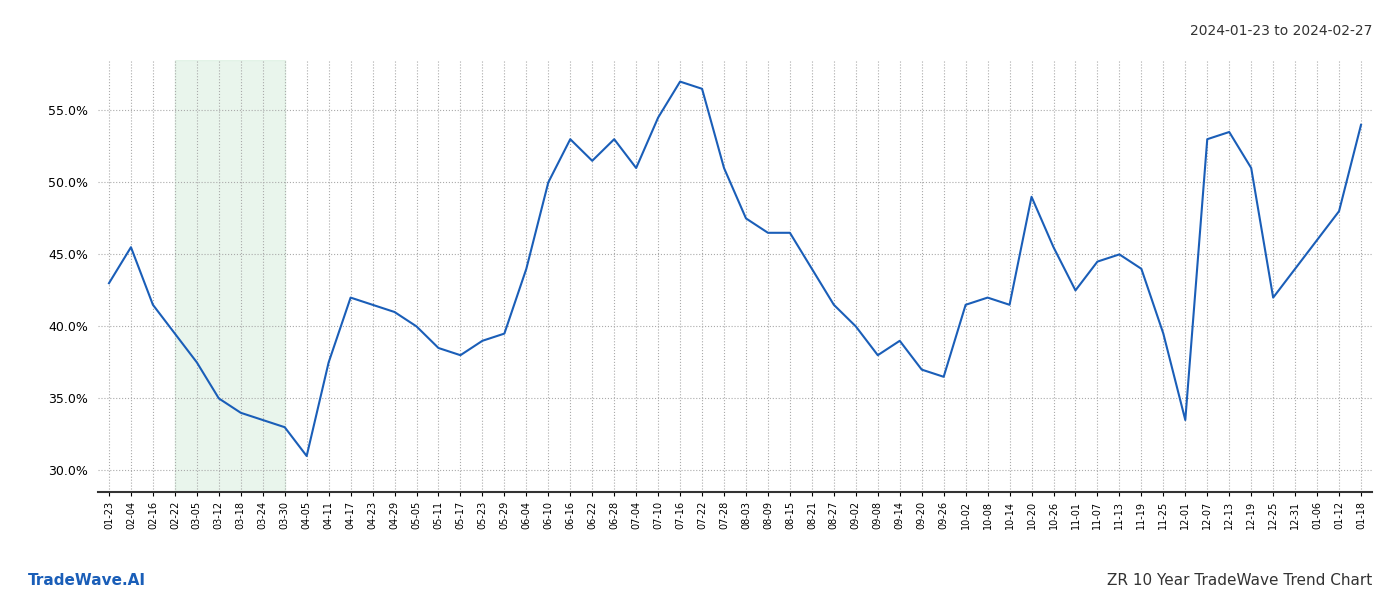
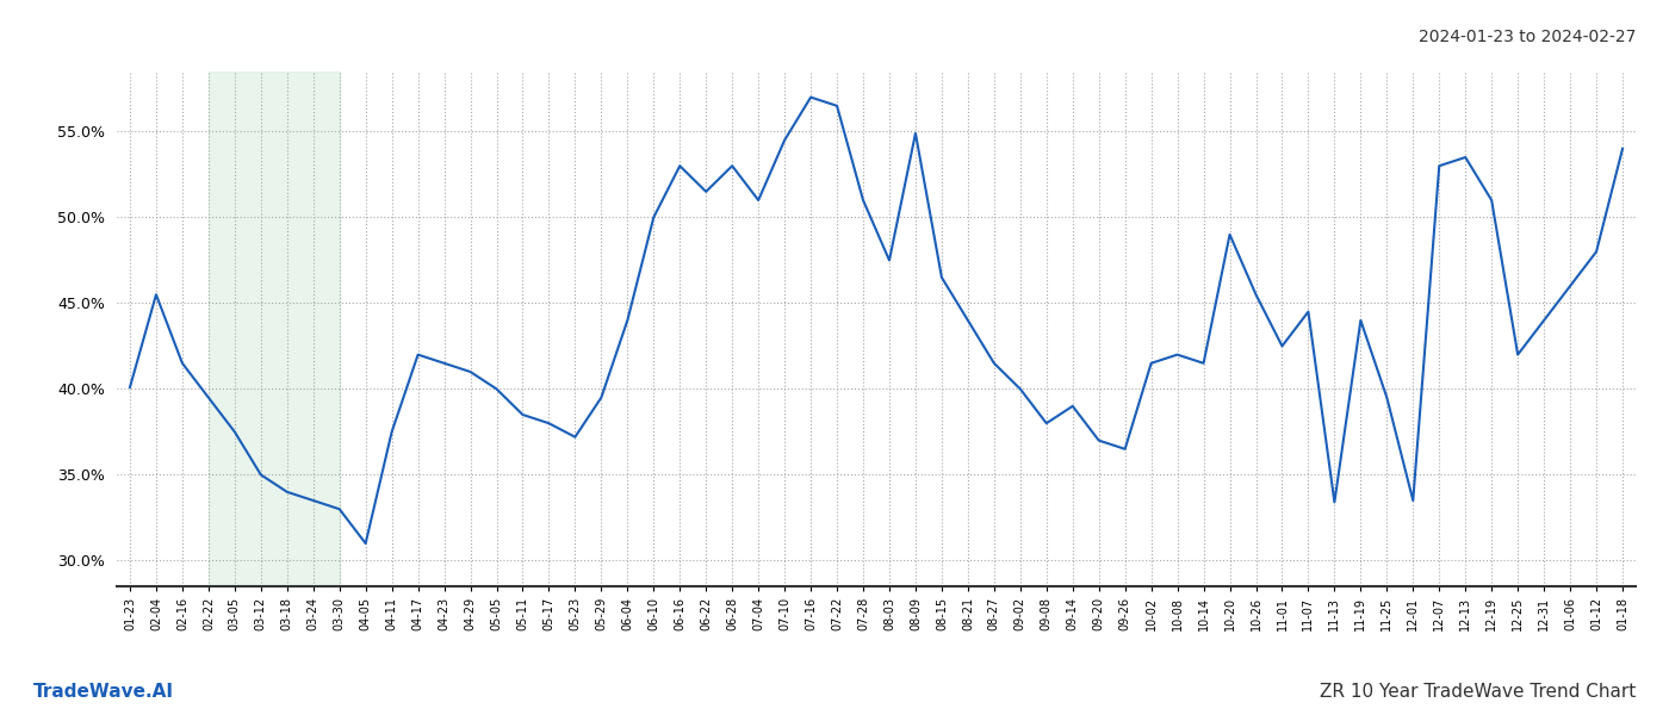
01-23: 43.0% -> 40.1%
05-23: 39.0% -> 37.2%
08-09: 46.5% -> 54.9%
11-13: 45.0% -> 33.4%
